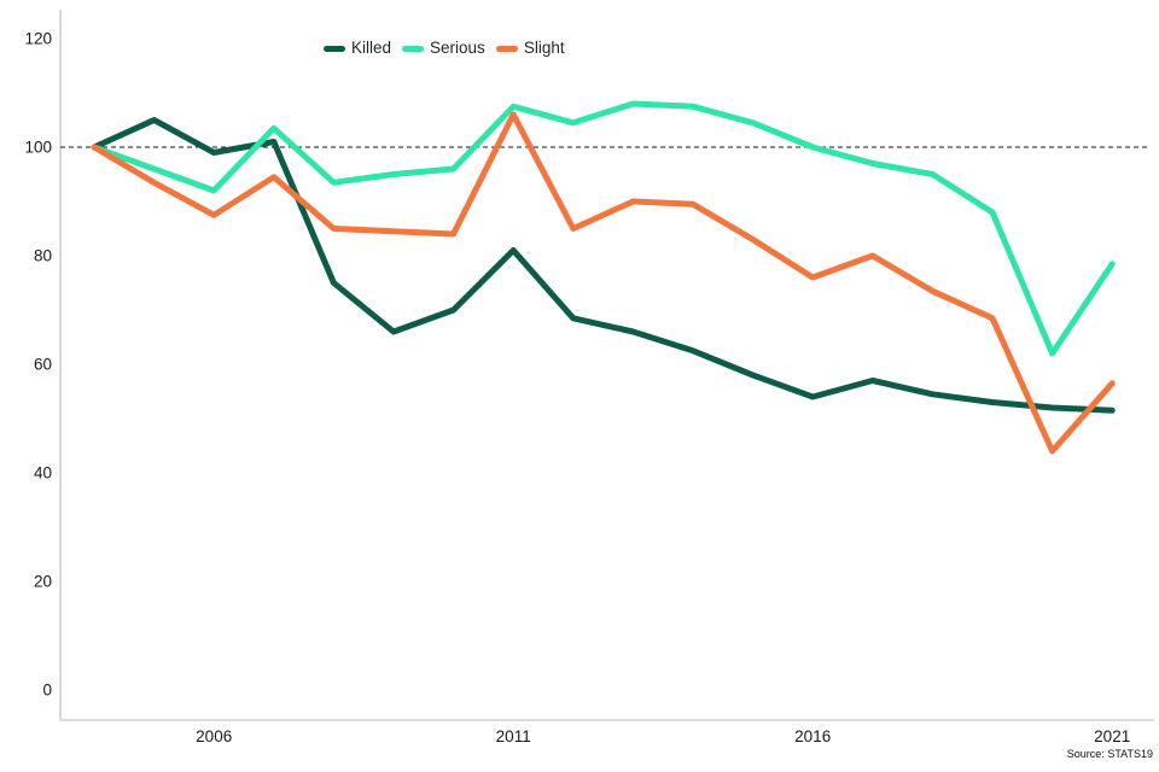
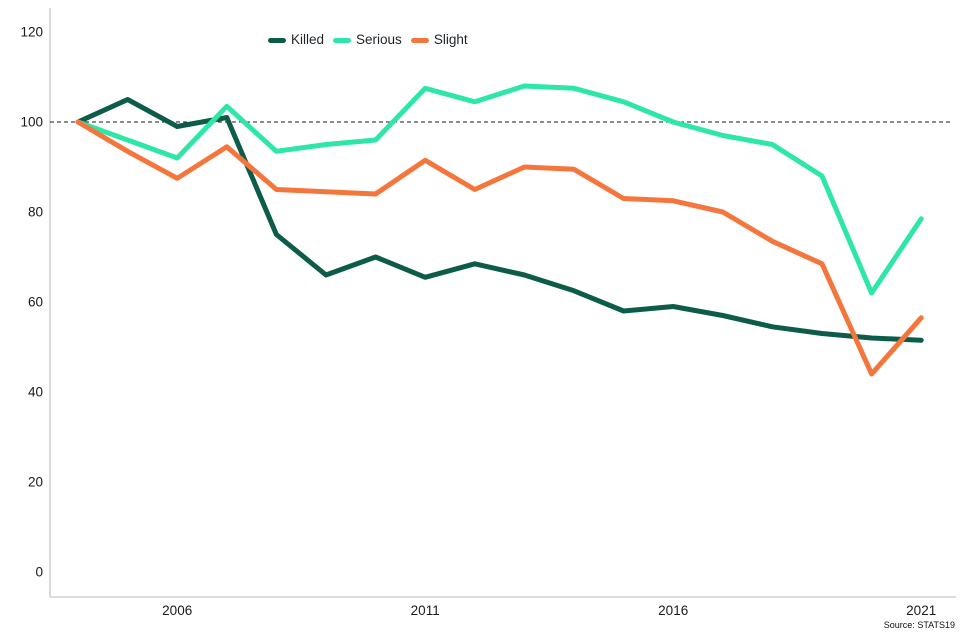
Killed/2011: 81 -> 66
Slight/2011: 106 -> 92
Killed/2016: 54 -> 59
Slight/2016: 76 -> 82
